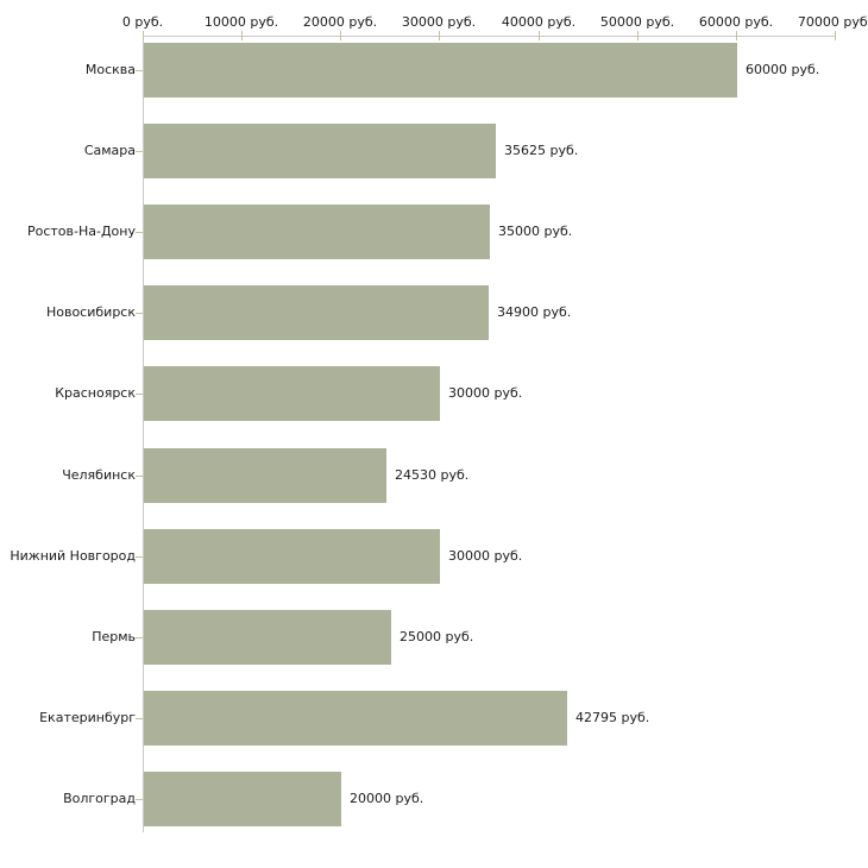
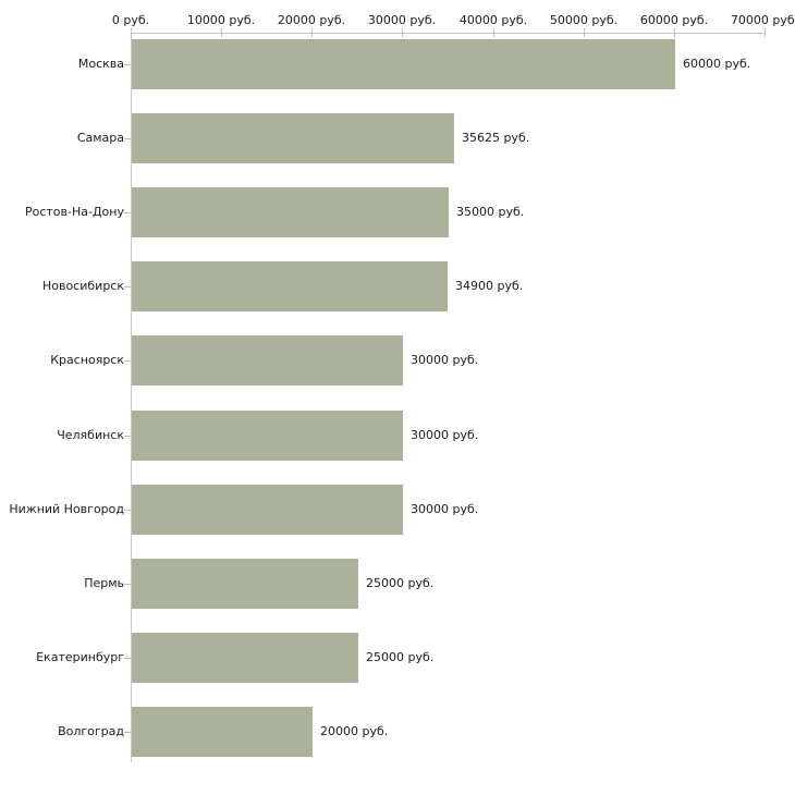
Челябинск: 24530 -> 30000
Екатеринбург: 42795 -> 25000
